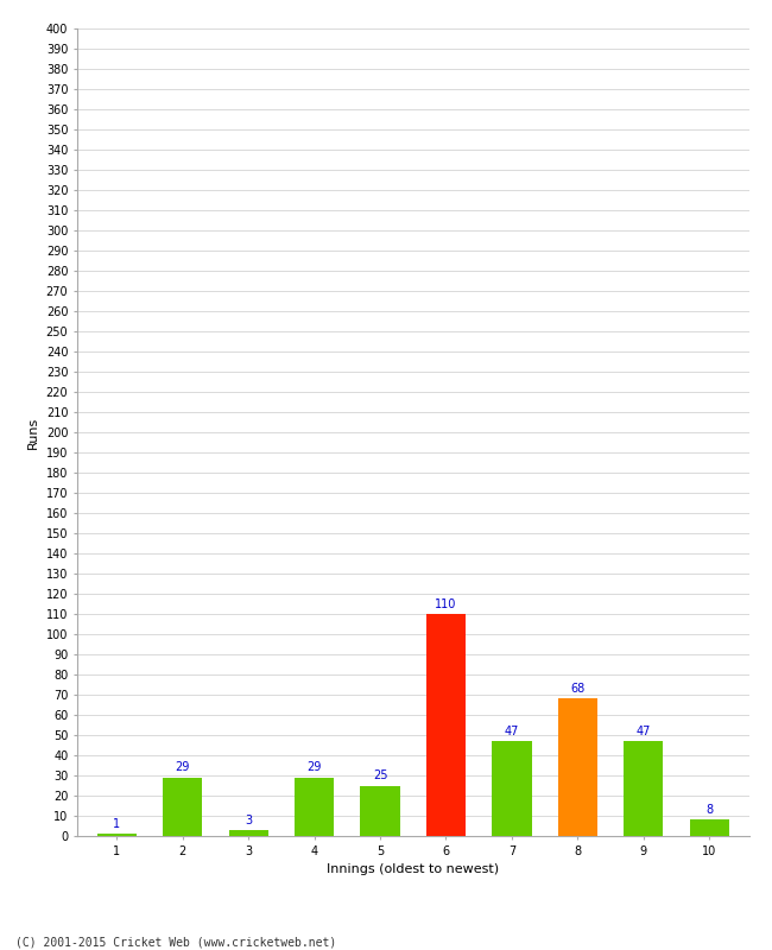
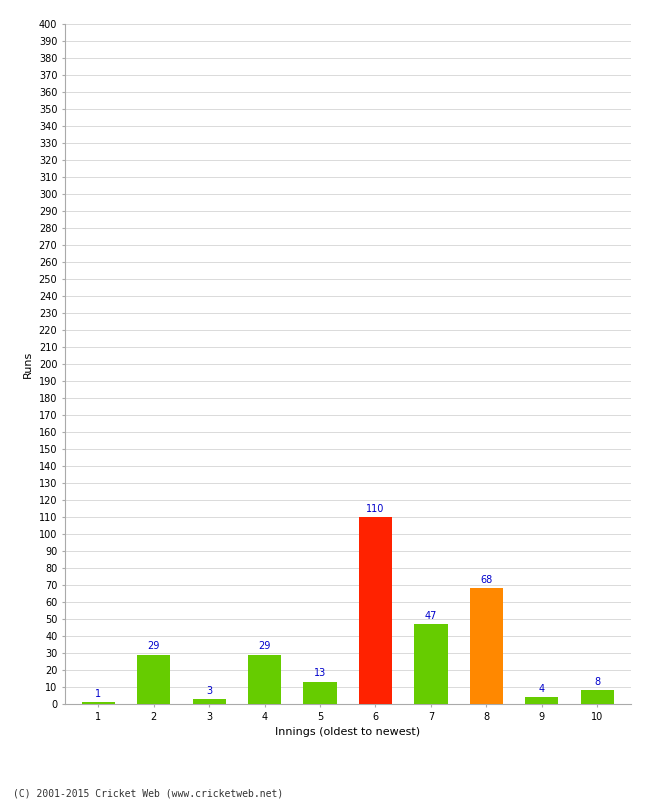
5: 25 -> 13
9: 47 -> 4
